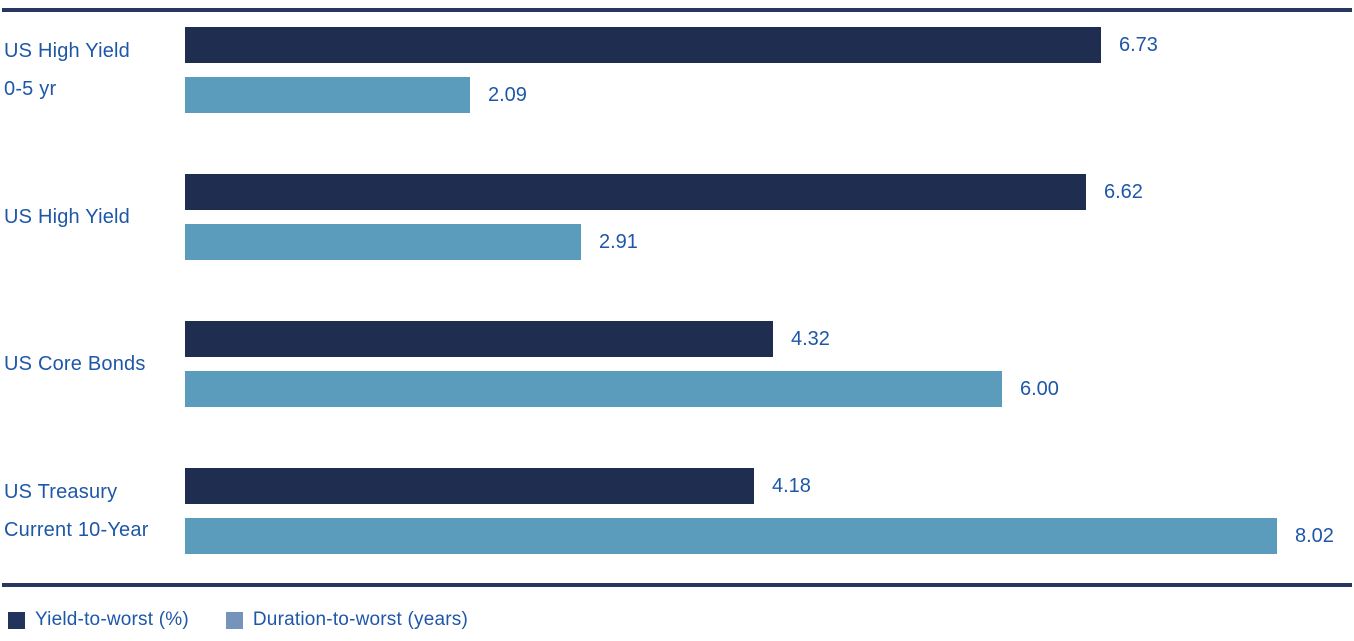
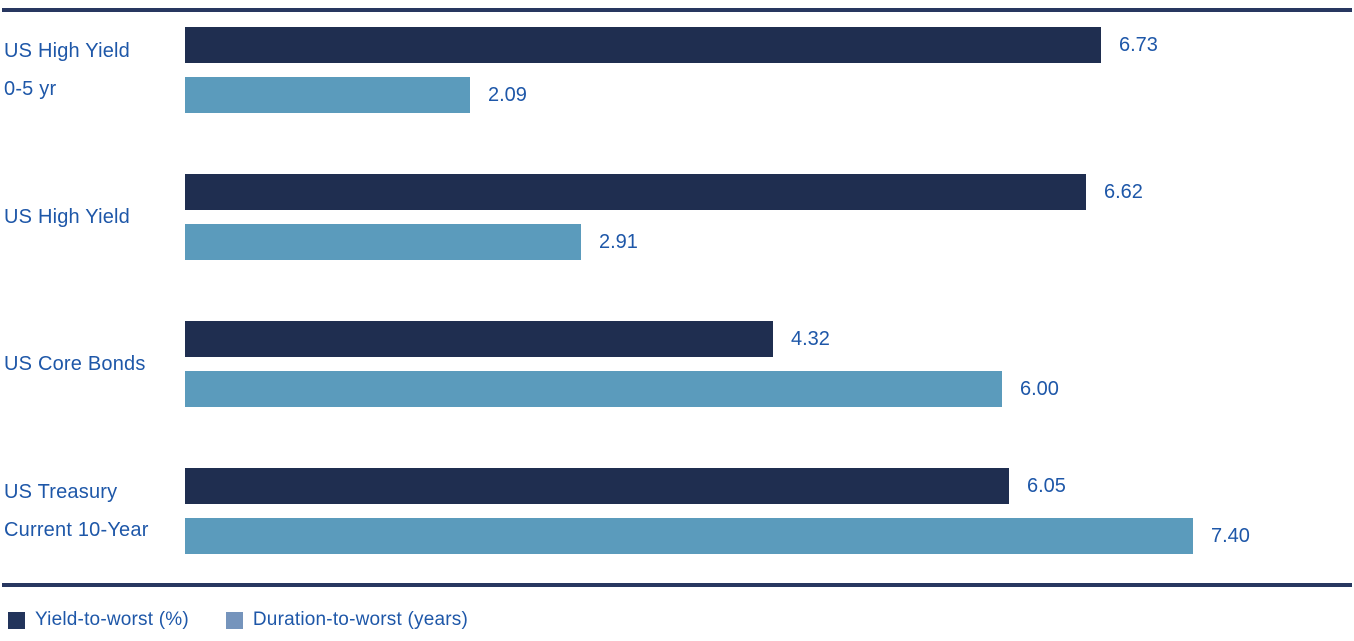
Yield-to-worst (%)/US Treasury Current 10-Year: 4.18 -> 6.05
Duration-to-worst (years)/US Treasury Current 10-Year: 8.02 -> 7.40
